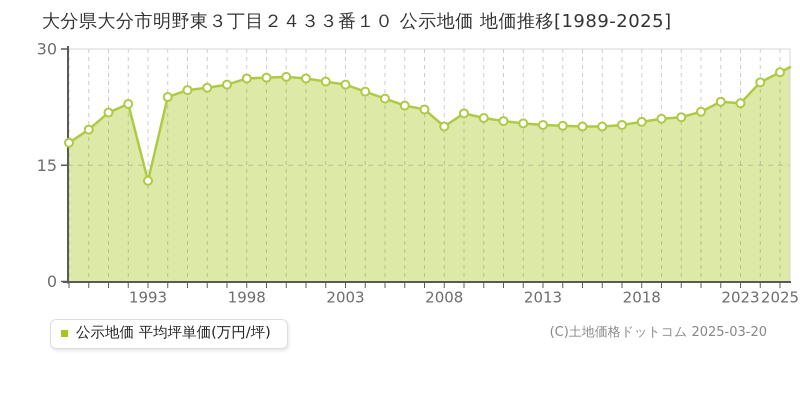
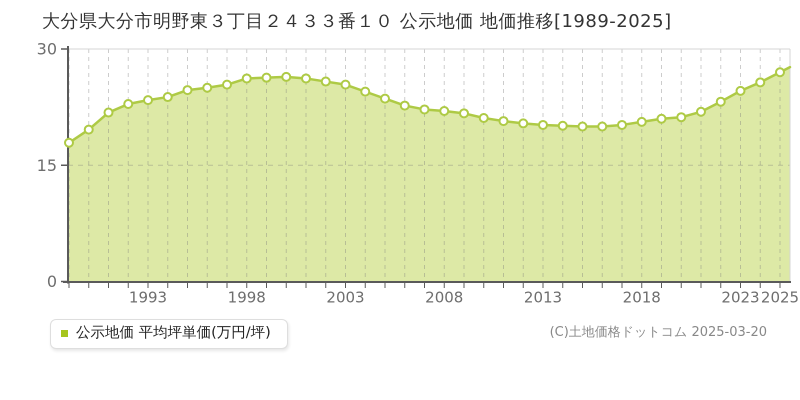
1993: 13 -> 23
2008: 20 -> 22
2023: 23 -> 25
